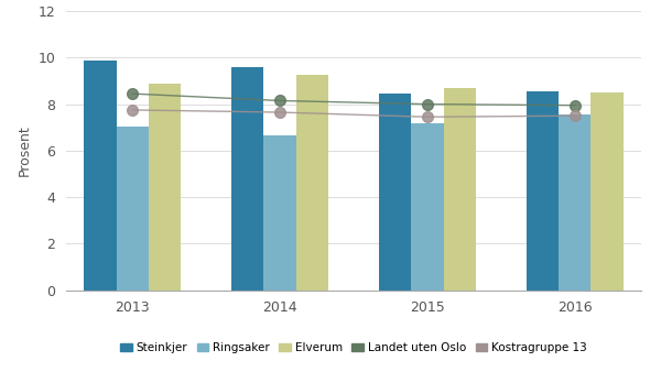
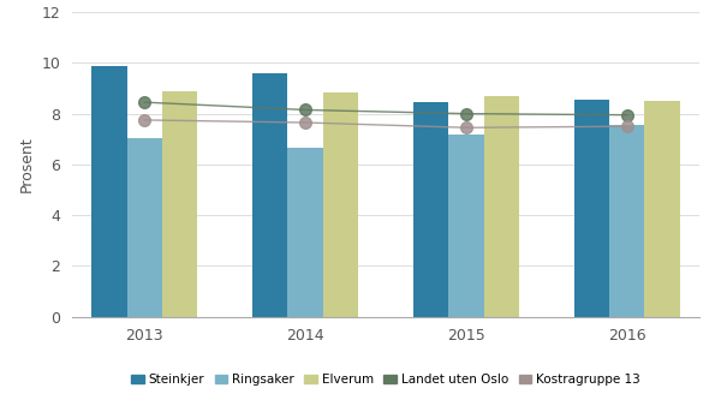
Elverum/2014: 9.25 -> 8.85
